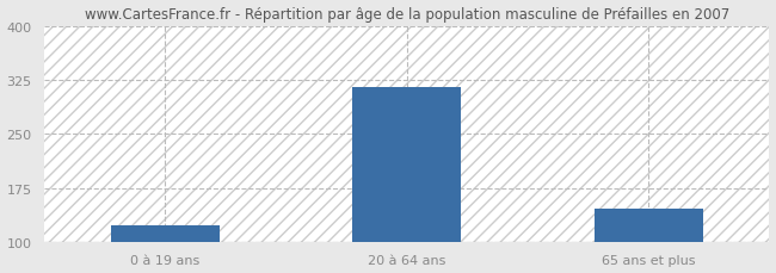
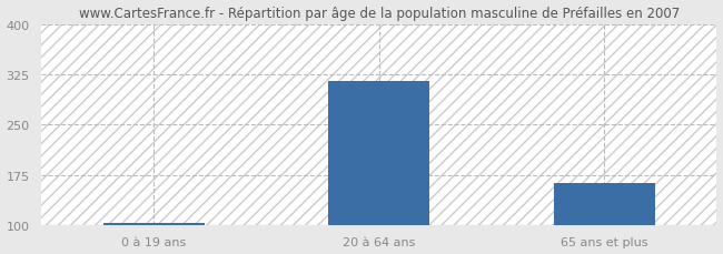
0 à 19 ans: 124 -> 103
65 ans et plus: 146 -> 163
